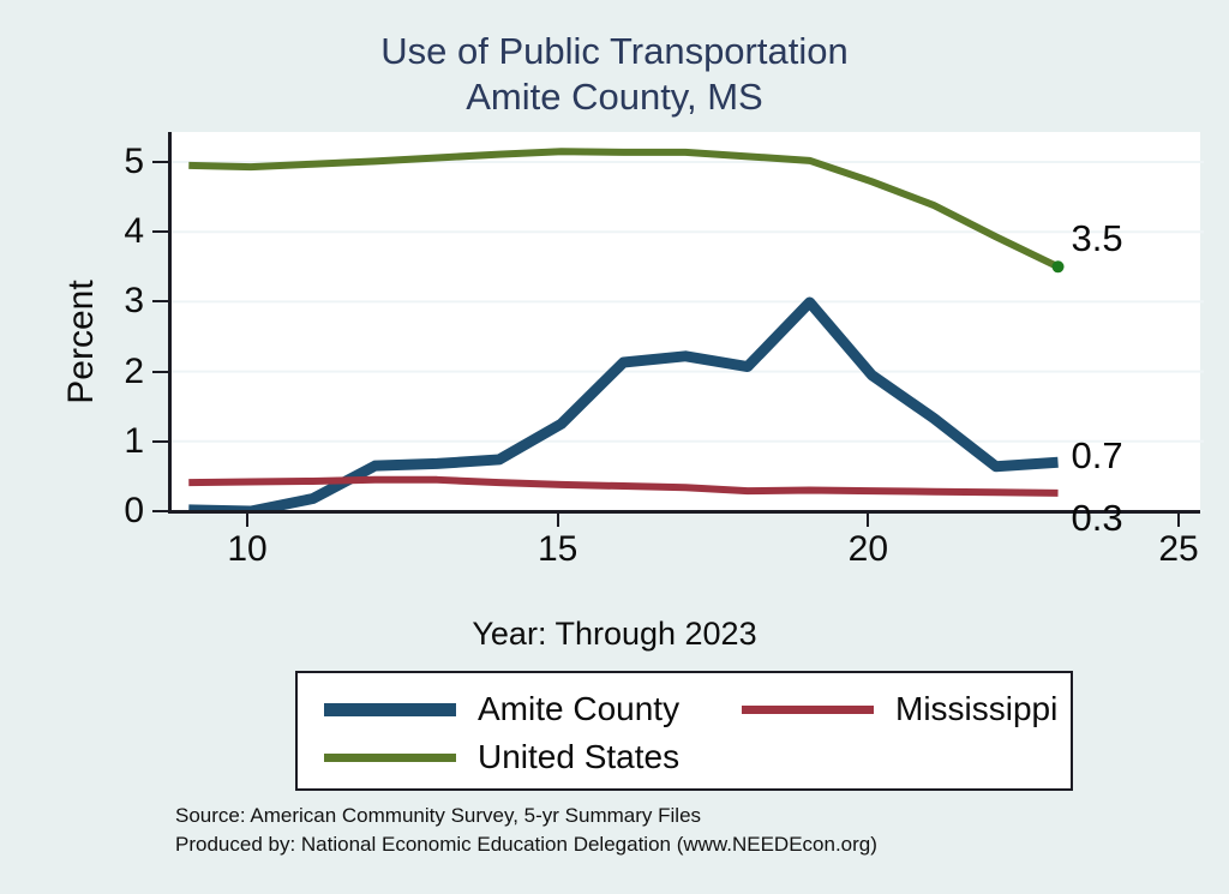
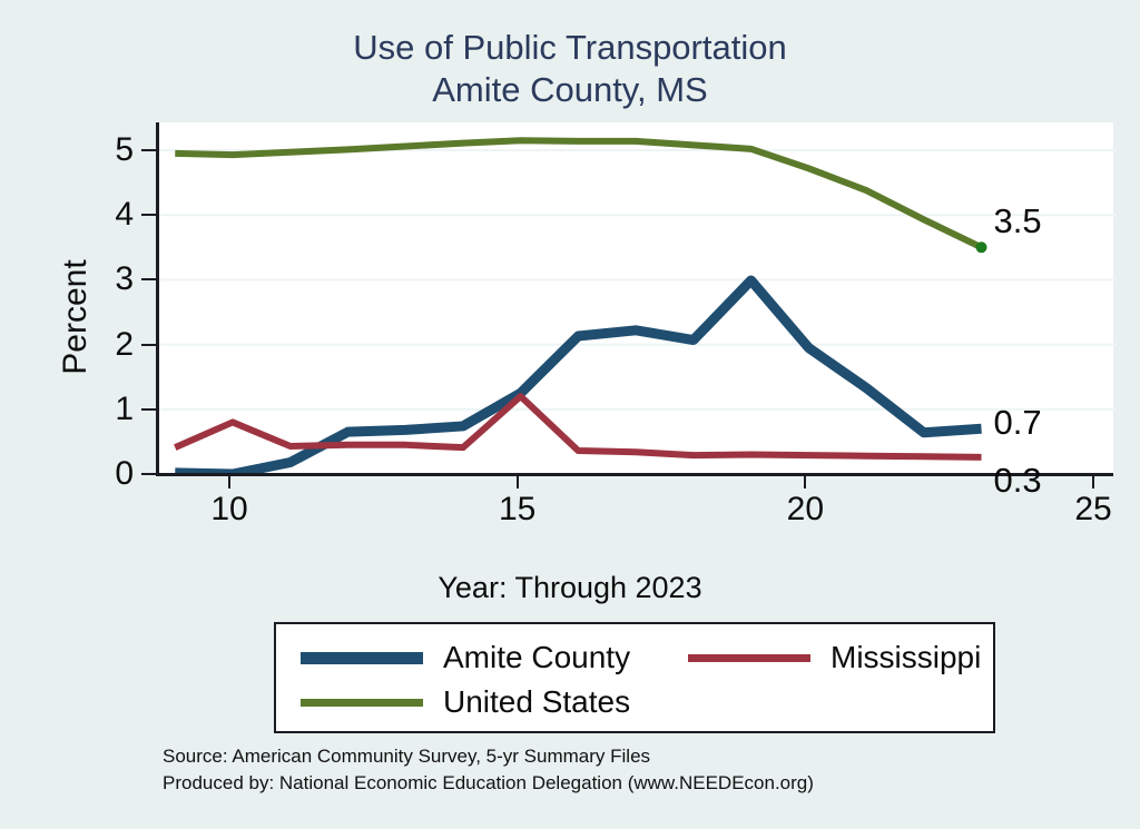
Mississippi/10: 0.4 -> 0.8
Mississippi/15: 0.4 -> 1.2
